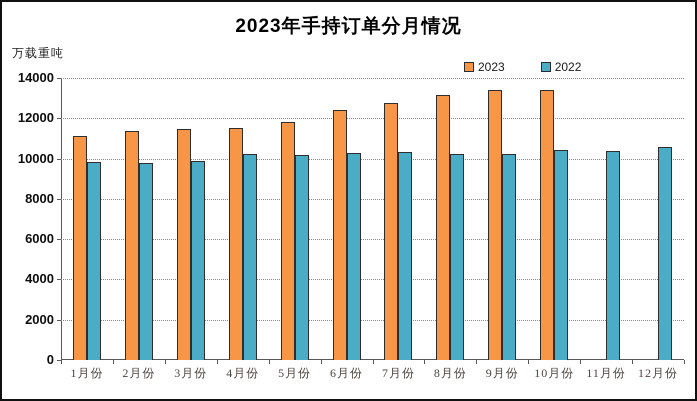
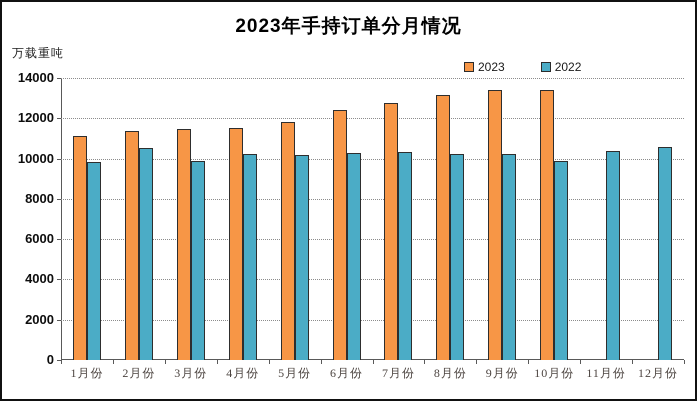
2022/2月份: 9800 -> 10500
2022/10月份: 10400 -> 9900
